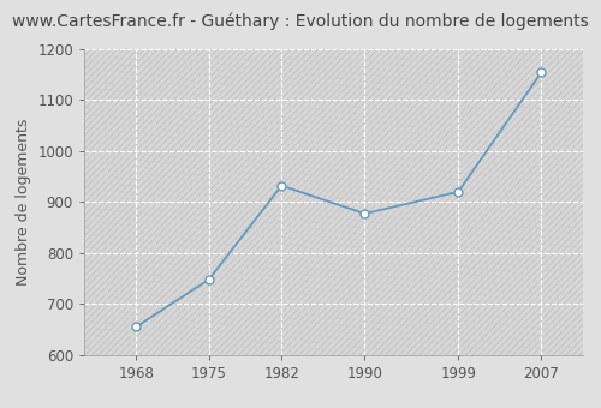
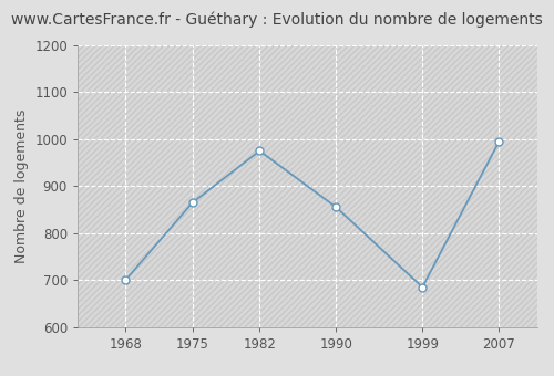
1968: 655 -> 700
1975: 748 -> 865
1982: 932 -> 975
1990: 877 -> 855
1999: 920 -> 685
2007: 1154 -> 995
